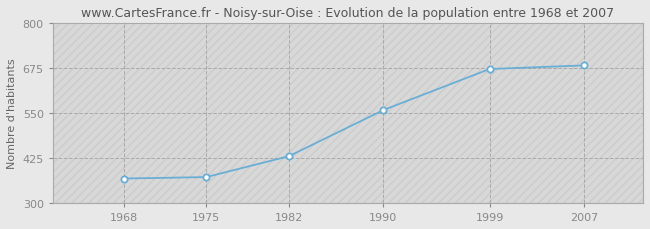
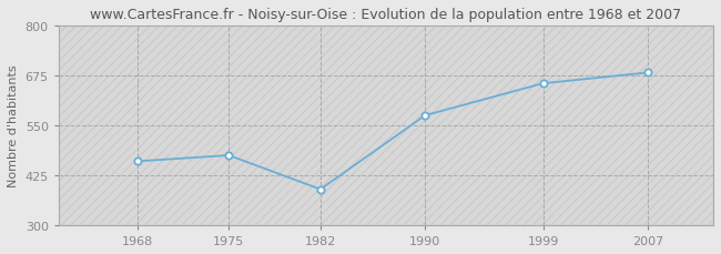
1968: 368 -> 460
1975: 372 -> 475
1982: 430 -> 390
1990: 558 -> 575
1999: 672 -> 655
